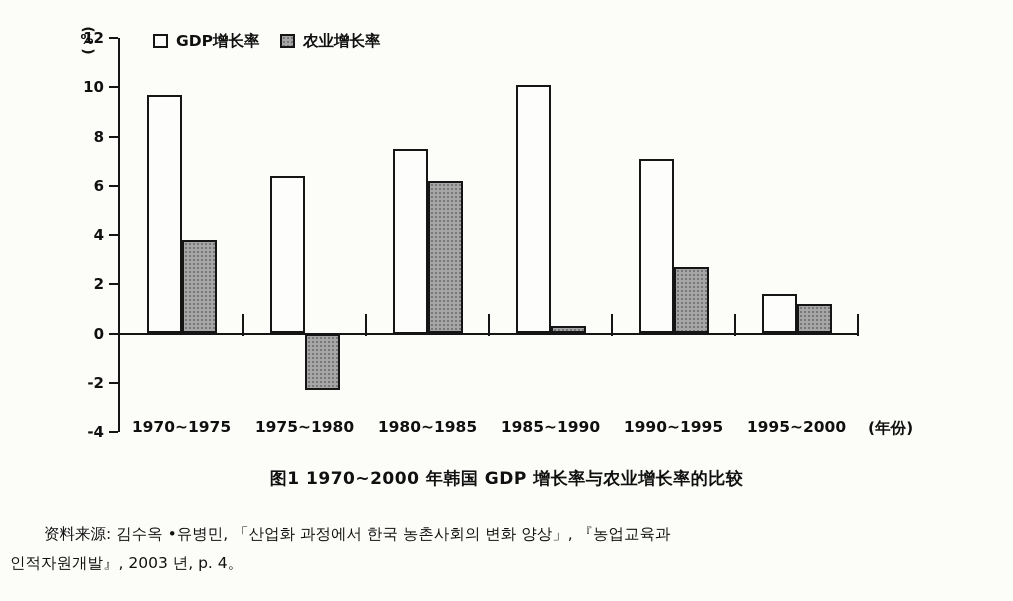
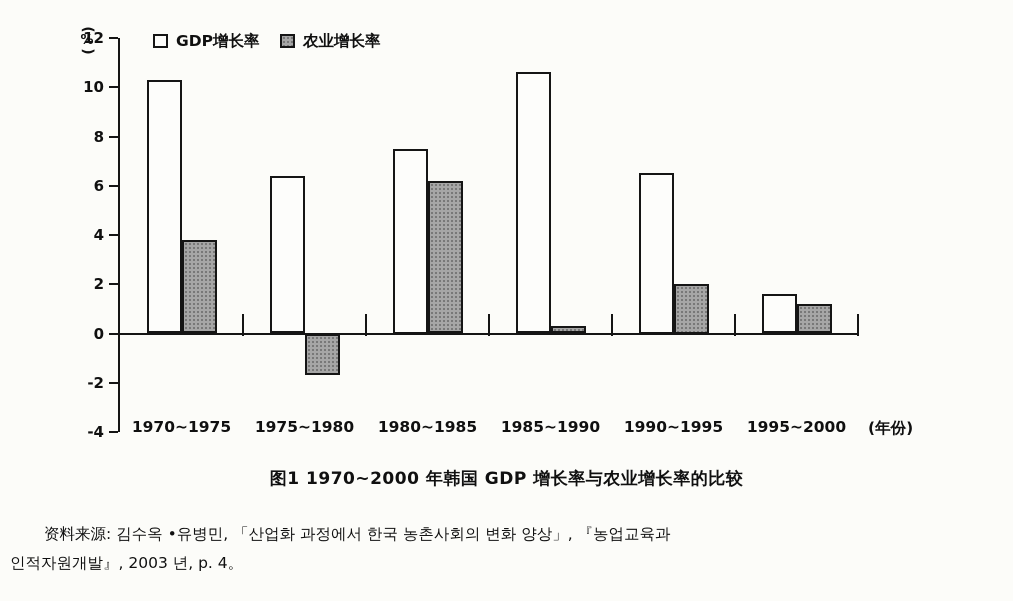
GDP增长率/1970~1975: 9.7 -> 10.3
农业增长率/1975~1980: -2.3 -> -1.7
GDP增长率/1985~1990: 10.1 -> 10.6
GDP增长率/1990~1995: 7.1 -> 6.5
农业增长率/1990~1995: 2.7 -> 2.0
